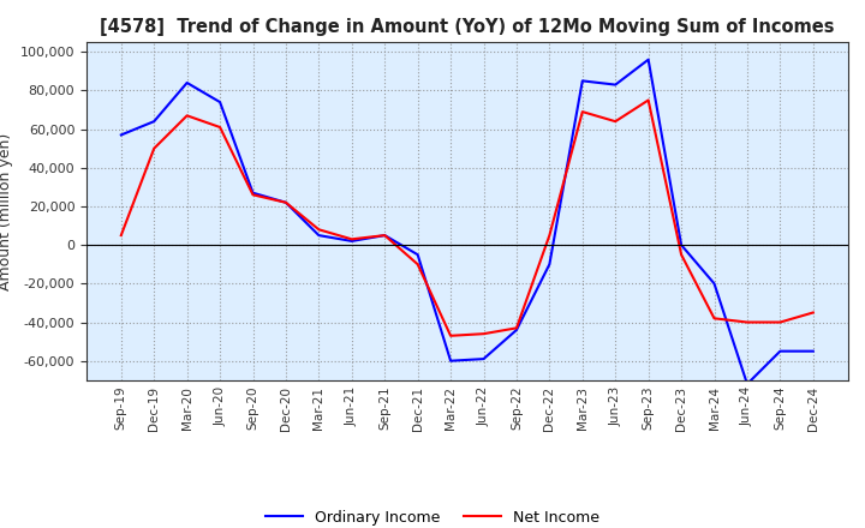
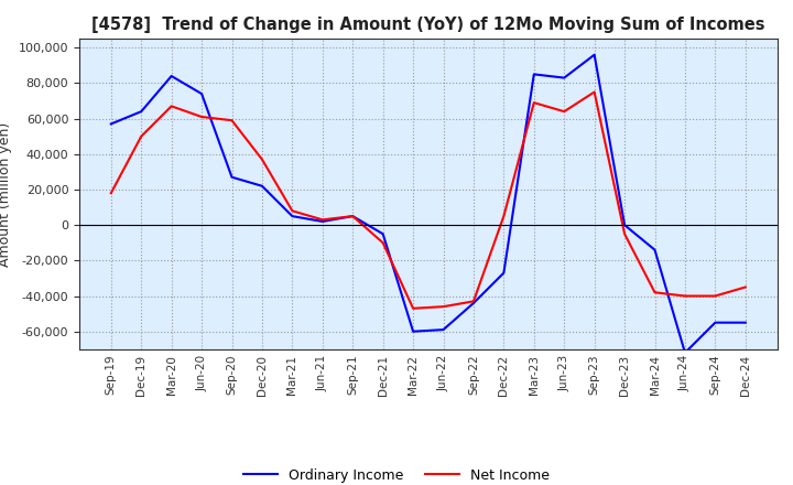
Net Income/Sep-19: 5,000 -> 18,000
Net Income/Sep-20: 26,000 -> 59,000
Net Income/Dec-20: 22,000 -> 37,000
Ordinary Income/Dec-22: -10,000 -> -27,000
Ordinary Income/Mar-24: -20,000 -> -14,000
